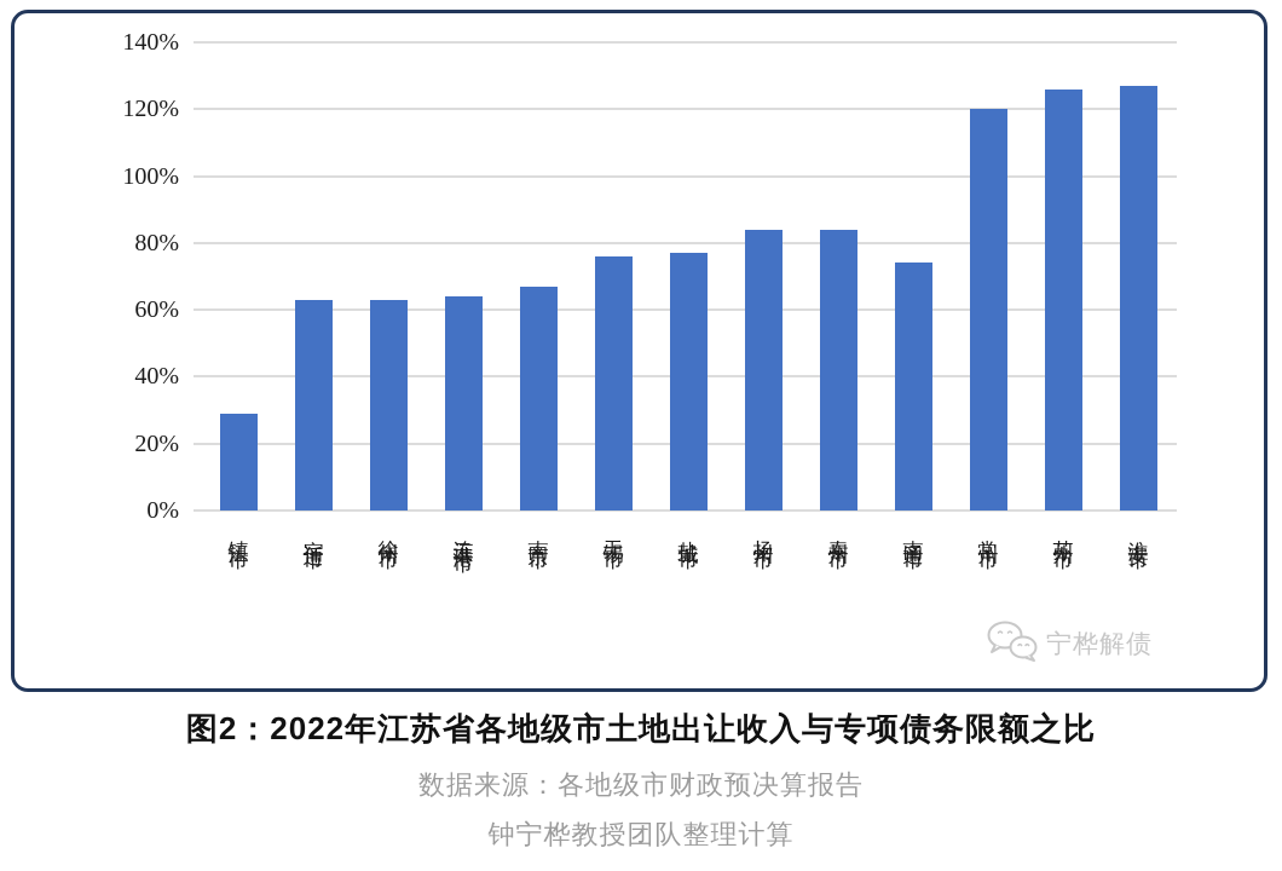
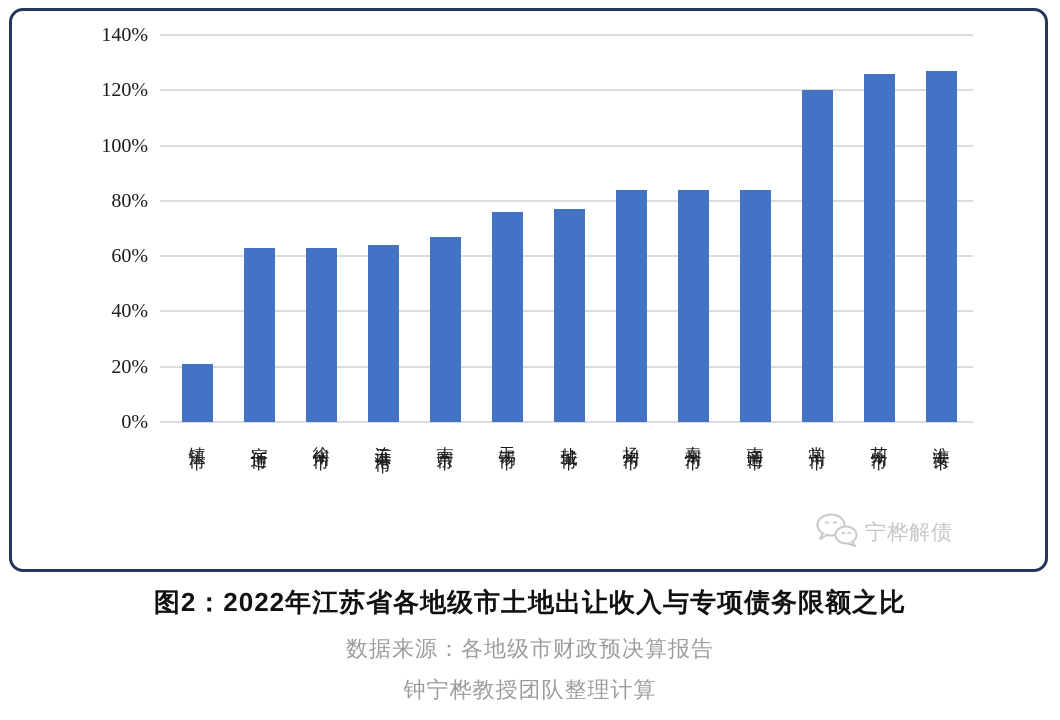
镇江市: 29% -> 21%
南通市: 74% -> 84%
